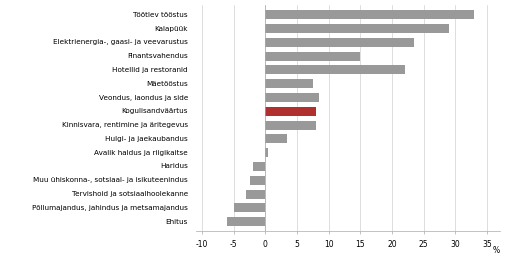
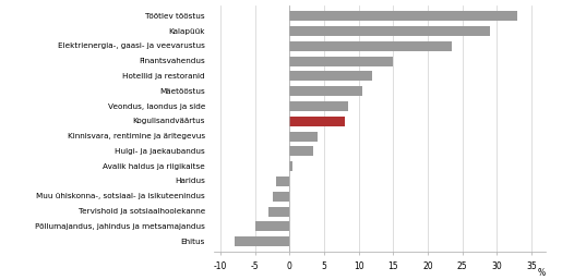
Hotellid ja restoranid: 22.0 -> 12.0
Mäetööstus: 7.6 -> 10.5
Kinnisvara, rentimine ja äritegevus: 8.0 -> 4.0
Ehitus: -6.0 -> -8.0
